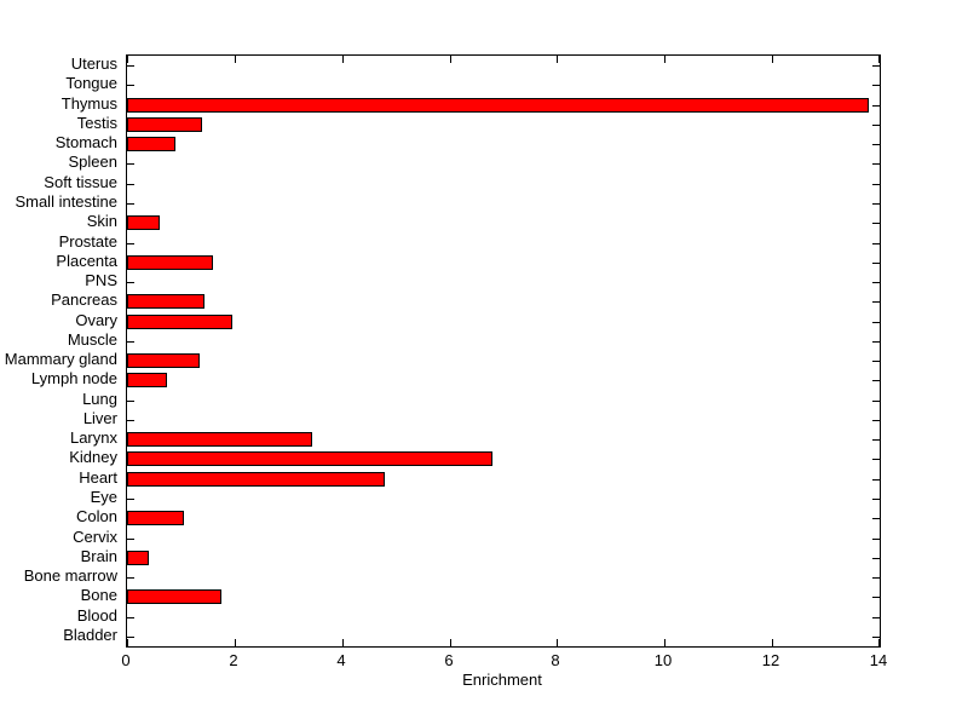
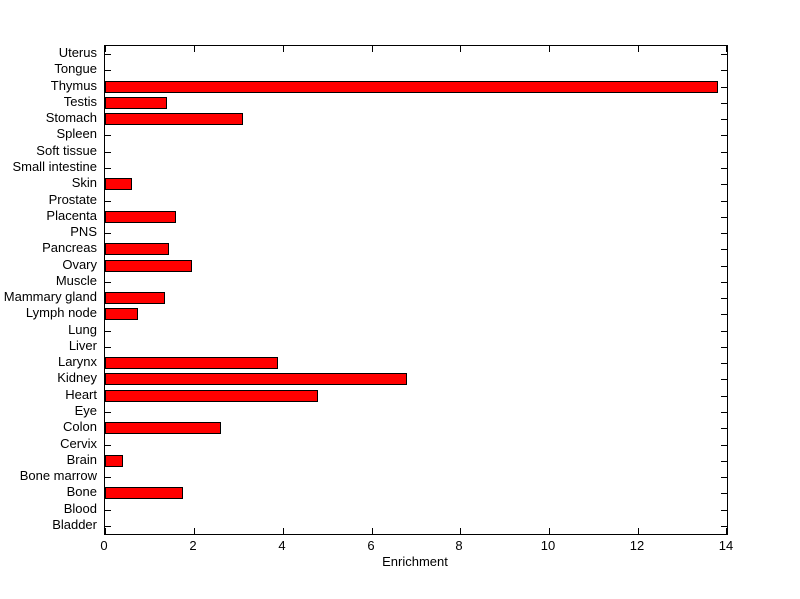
Stomach: 0.9 -> 3.1
Larynx: 3.5 -> 3.9
Colon: 1.1 -> 2.6
